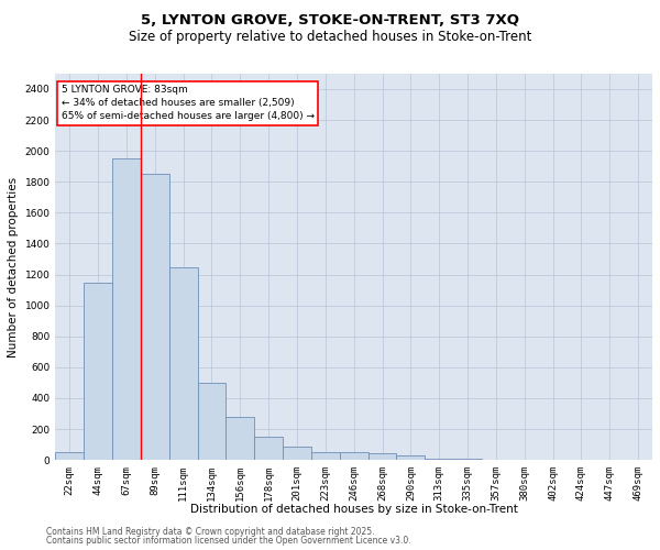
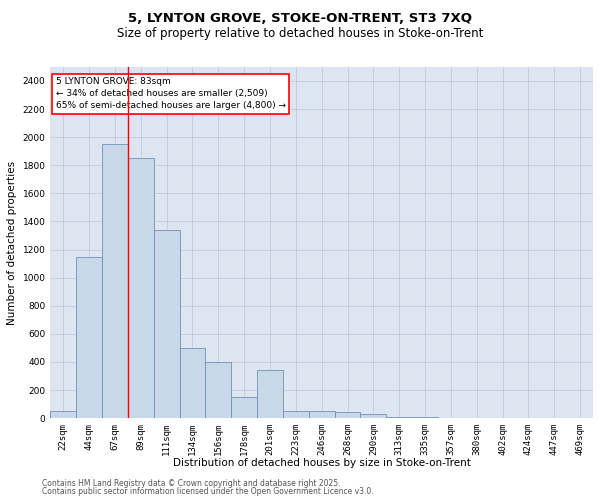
111sqm: 1250 -> 1340
156sqm: 280 -> 400
201sqm: 90 -> 340
